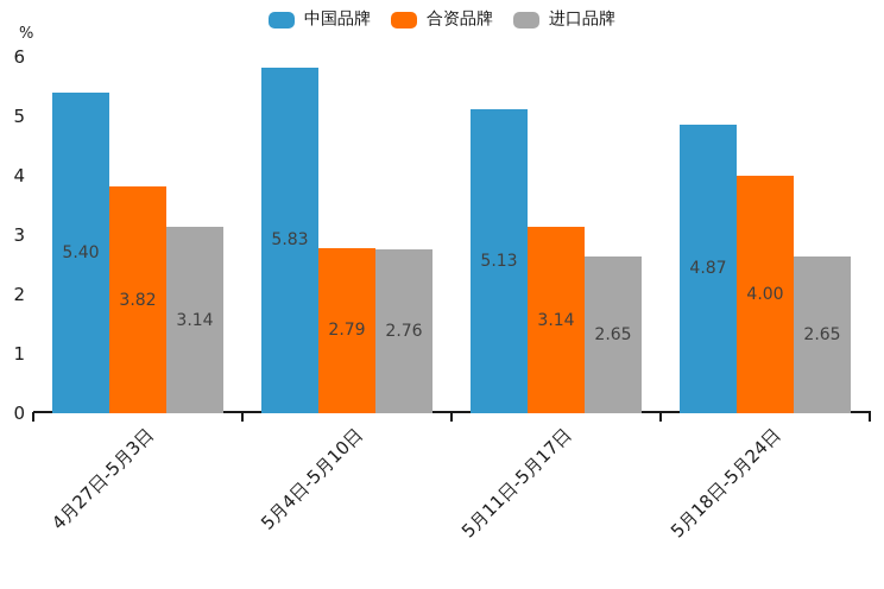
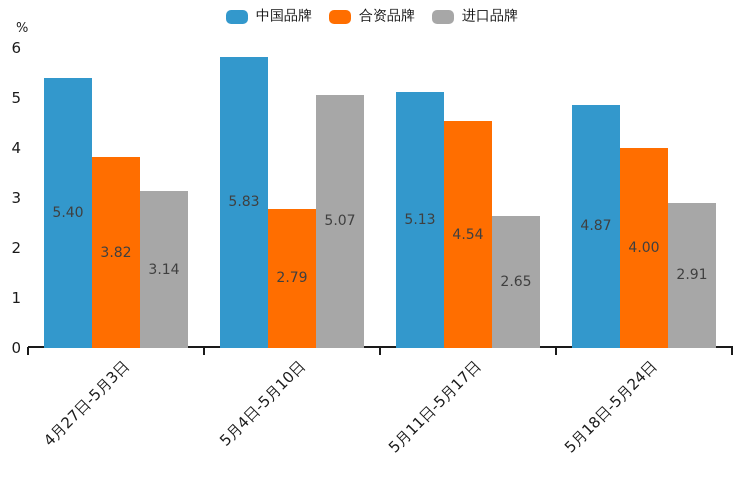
进口品牌/5月4日-5月10日: 2.76 -> 5.07
合资品牌/5月11日-5月17日: 3.14 -> 4.54
进口品牌/5月18日-5月24日: 2.65 -> 2.91
